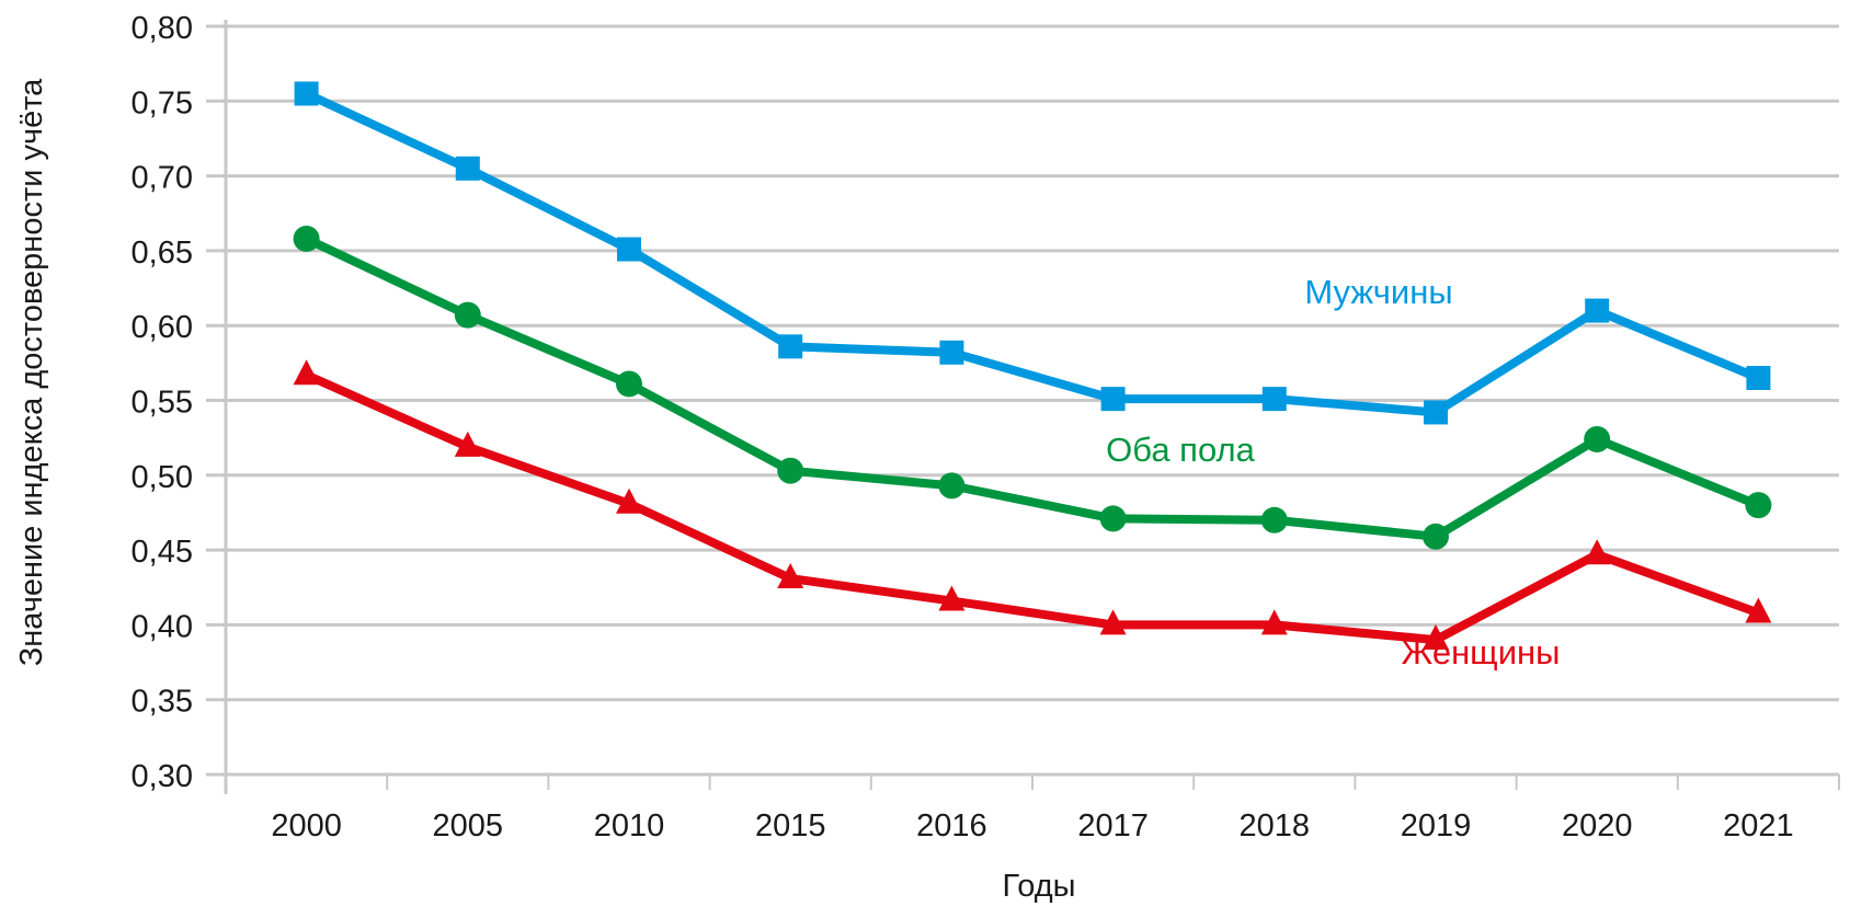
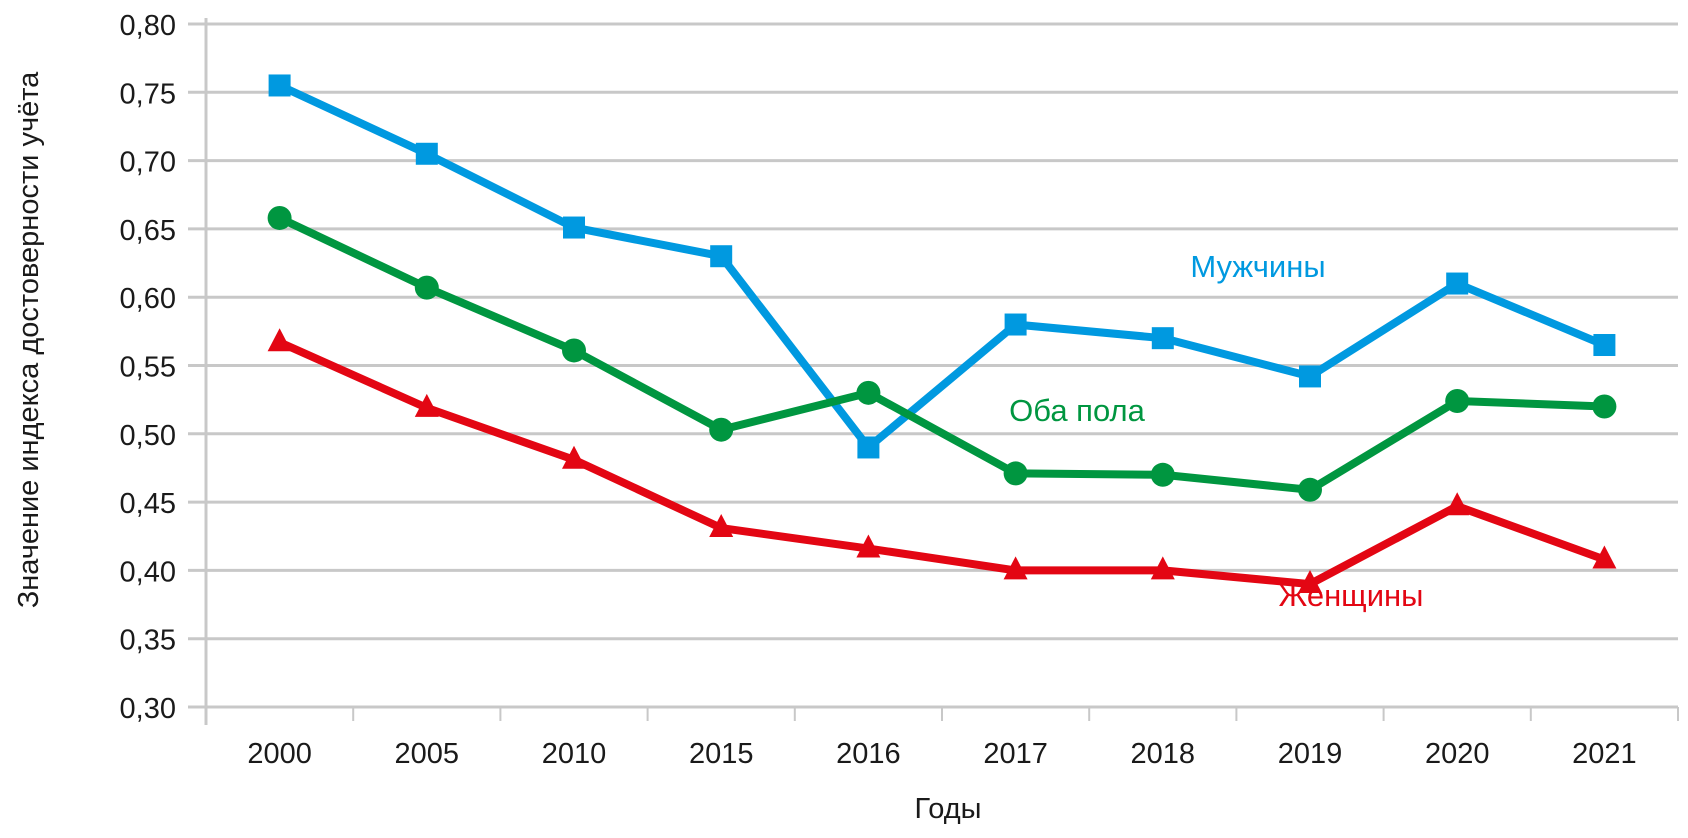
Мужчины/2015: 0,59 -> 0,63
Мужчины/2016: 0,58 -> 0,49
Оба пола/2016: 0,49 -> 0,53
Мужчины/2017: 0,55 -> 0,58
Мужчины/2018: 0,55 -> 0,57
Оба пола/2021: 0,48 -> 0,52
